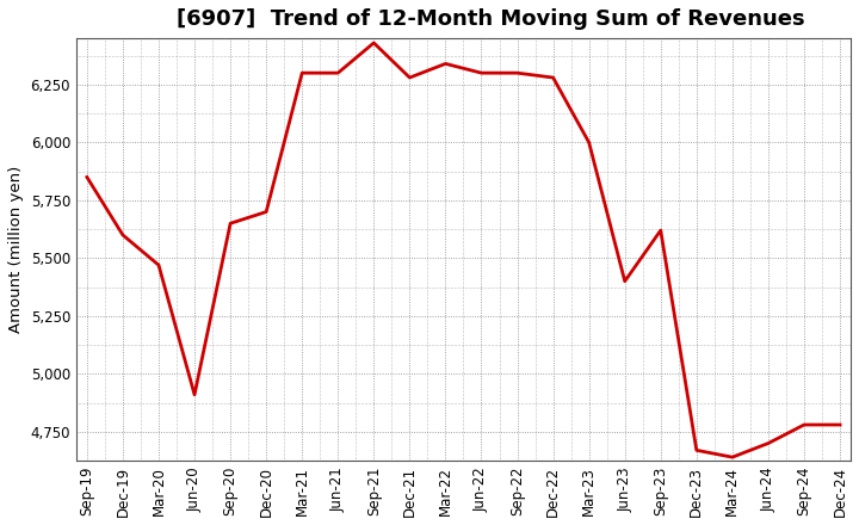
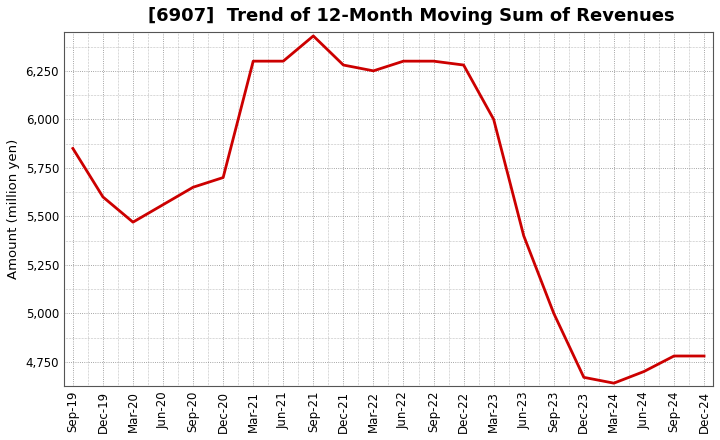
Jun-20: 4,910 -> 5,560
Mar-22: 6,340 -> 6,250
Sep-23: 5,620 -> 5,000
